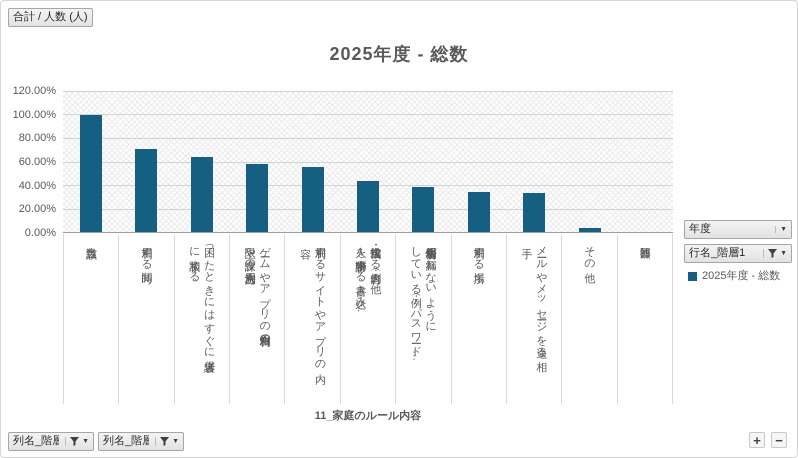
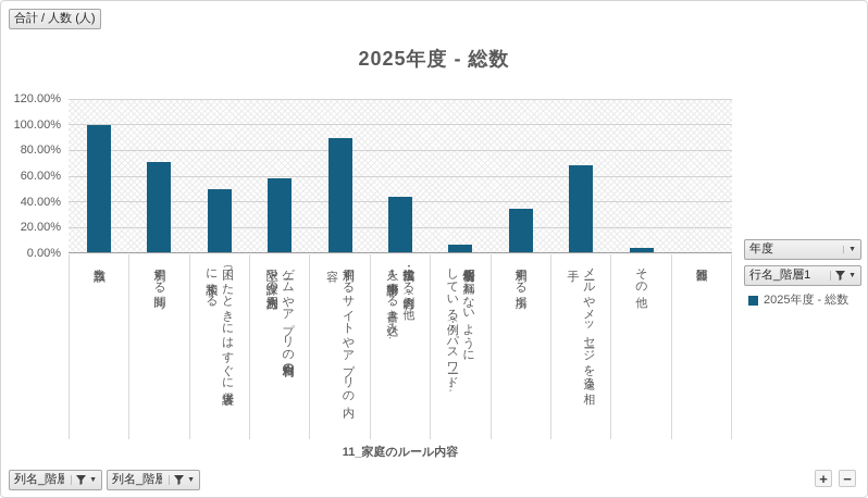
困ったときにはすぐに保護者 に相談する: 64% -> 49%
利用するサイトやアプリの内 容: 55% -> 89%
利用者情報が漏れないように している（例：パスワード…: 38% -> 6%
メールやメッセージを送る相 手: 33% -> 68%
